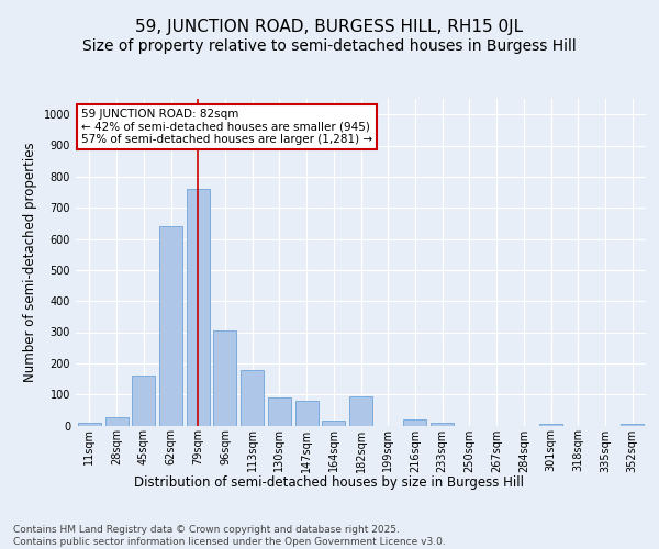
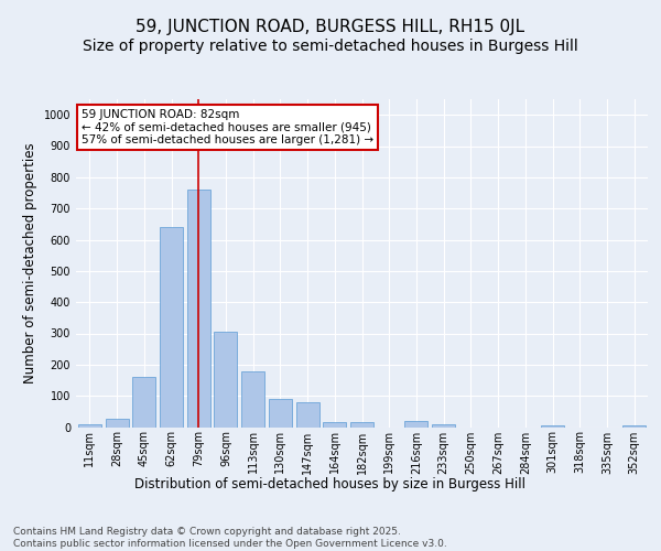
182sqm: 95 -> 15
